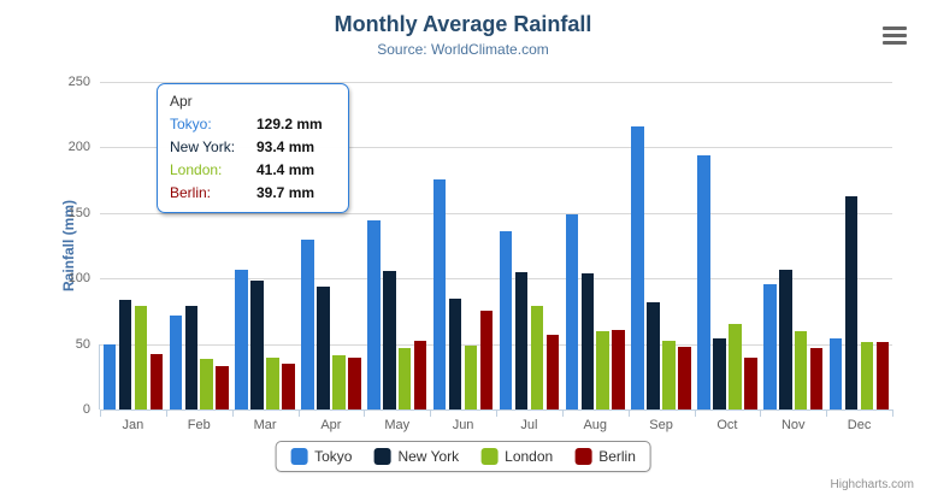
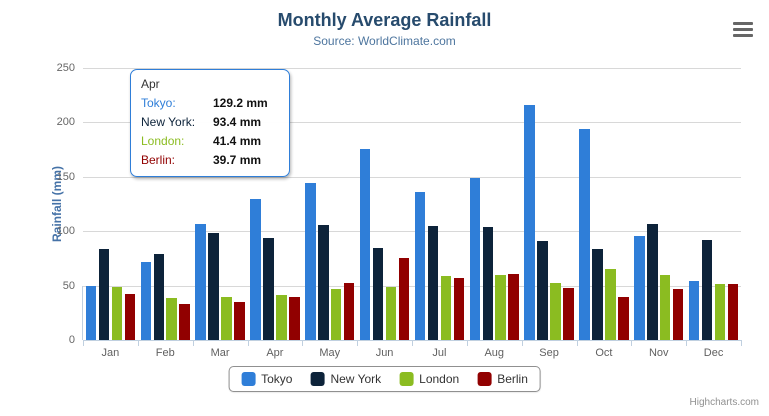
London/Jan: 79 -> 49
London/Jul: 79 -> 59
New York/Sep: 82 -> 91
New York/Oct: 54 -> 84
New York/Dec: 163 -> 92
